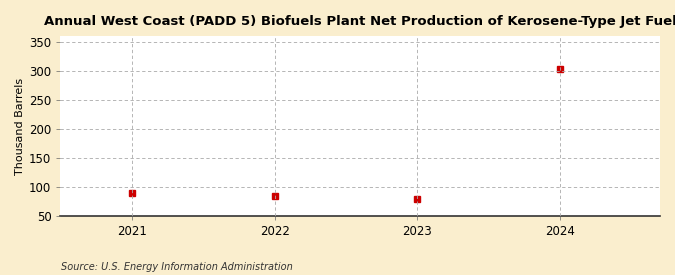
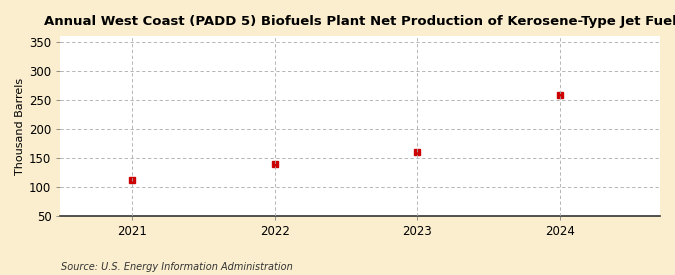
2021: 90 -> 112
2022: 85 -> 140
2023: 79 -> 160
2024: 303 -> 258
